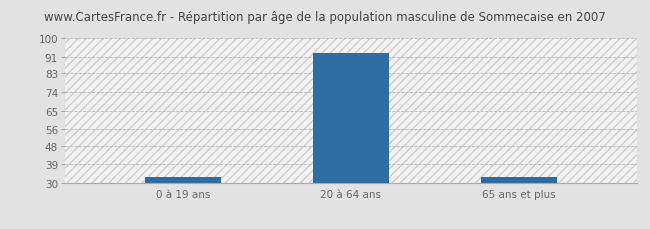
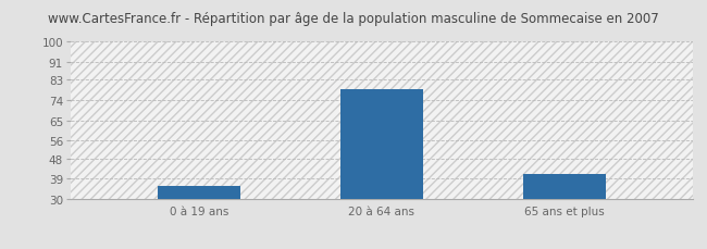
0 à 19 ans: 33 -> 36
20 à 64 ans: 93 -> 79
65 ans et plus: 33 -> 41
